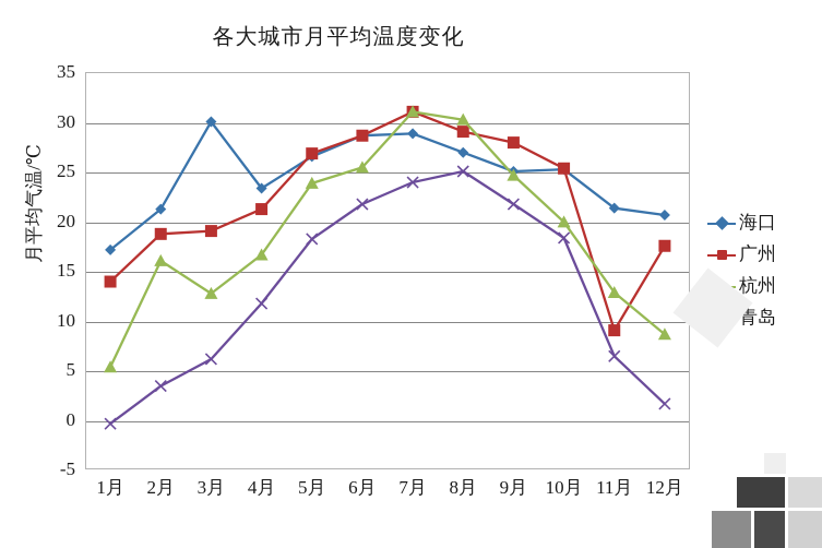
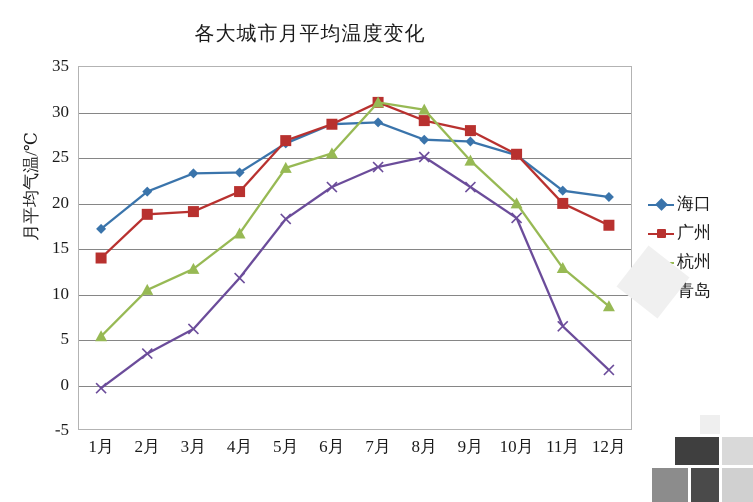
杭州/2月: 16 -> 10
海口/3月: 30 -> 23
海口/9月: 25 -> 27
广州/11月: 9 -> 20
